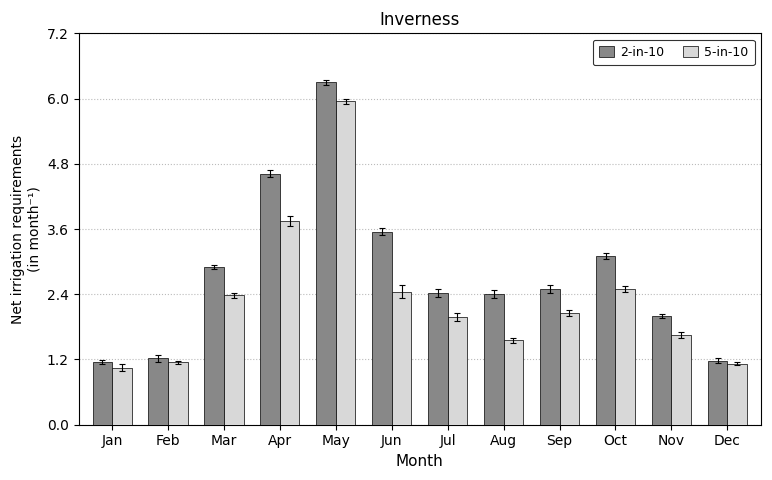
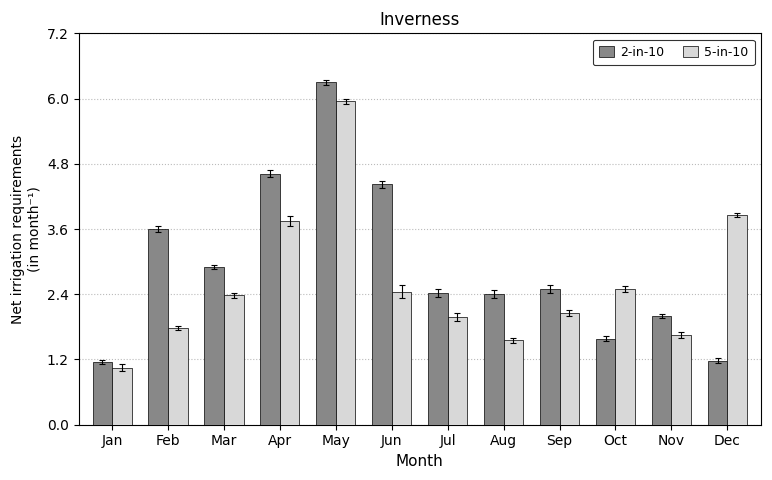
2-in-10/Feb: 1.22 -> 3.60
5-in-10/Feb: 1.15 -> 1.78
2-in-10/Jun: 3.55 -> 4.42
2-in-10/Oct: 3.10 -> 1.58
5-in-10/Dec: 1.12 -> 3.86
